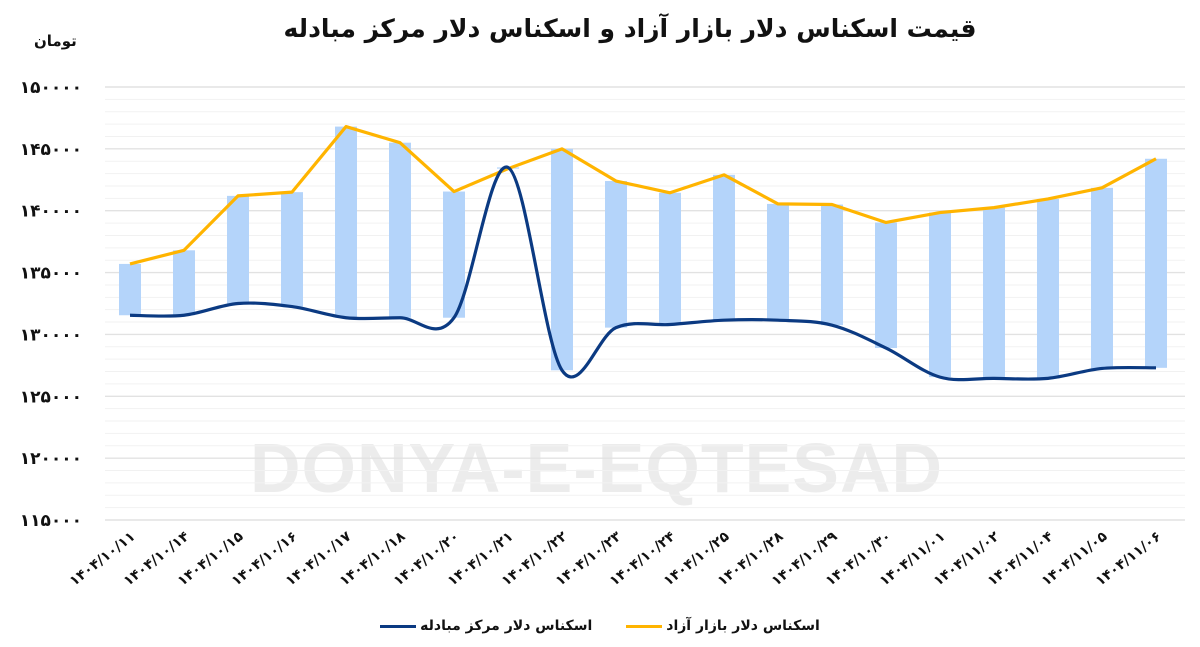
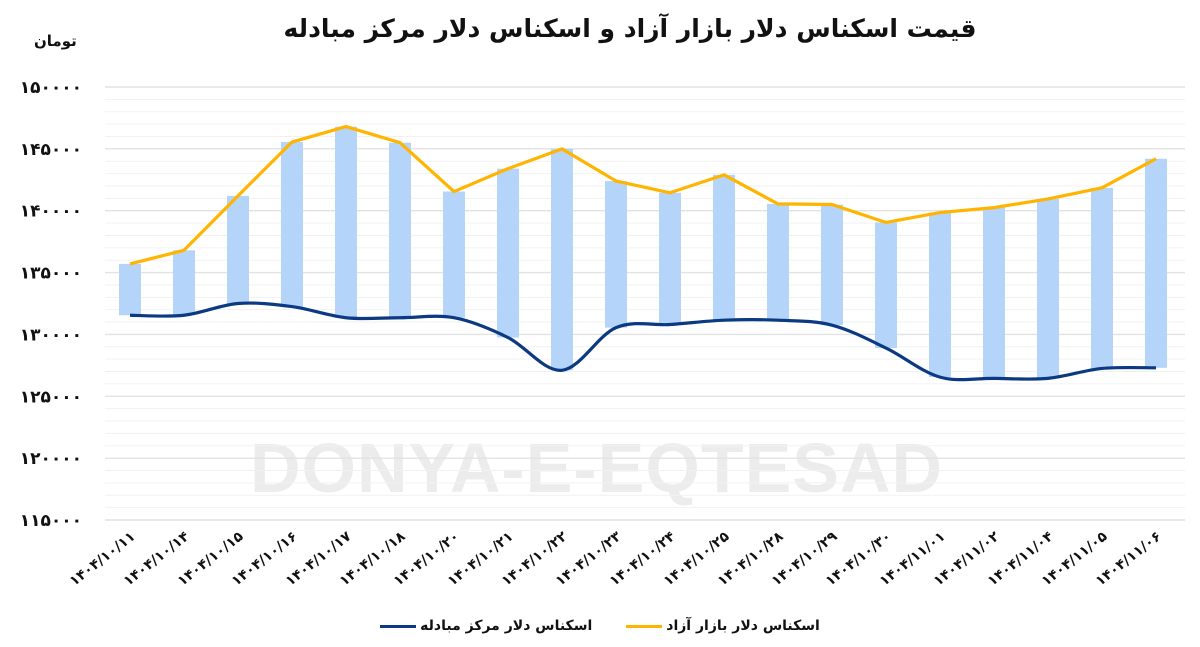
اسکناس دلار بازار آزاد/۱۴۰۴/۱۰/۱۶: 141500 -> 145600
اسکناس دلار مرکز مبادله/۱۴۰۴/۱۰/۲۱: 143500 -> 129800
